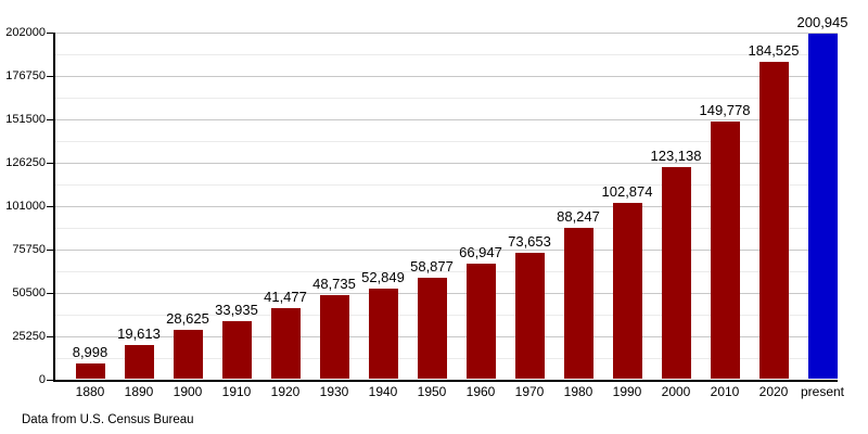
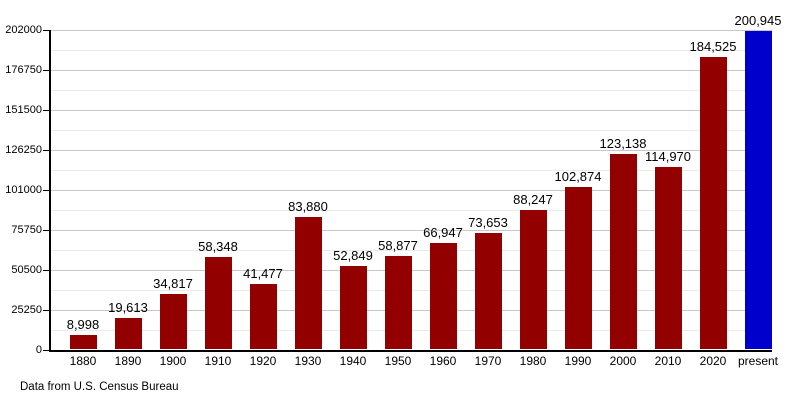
1900: 28,625 -> 34,817
1910: 33,935 -> 58,348
1930: 48,735 -> 83,880
2010: 149,778 -> 114,970
